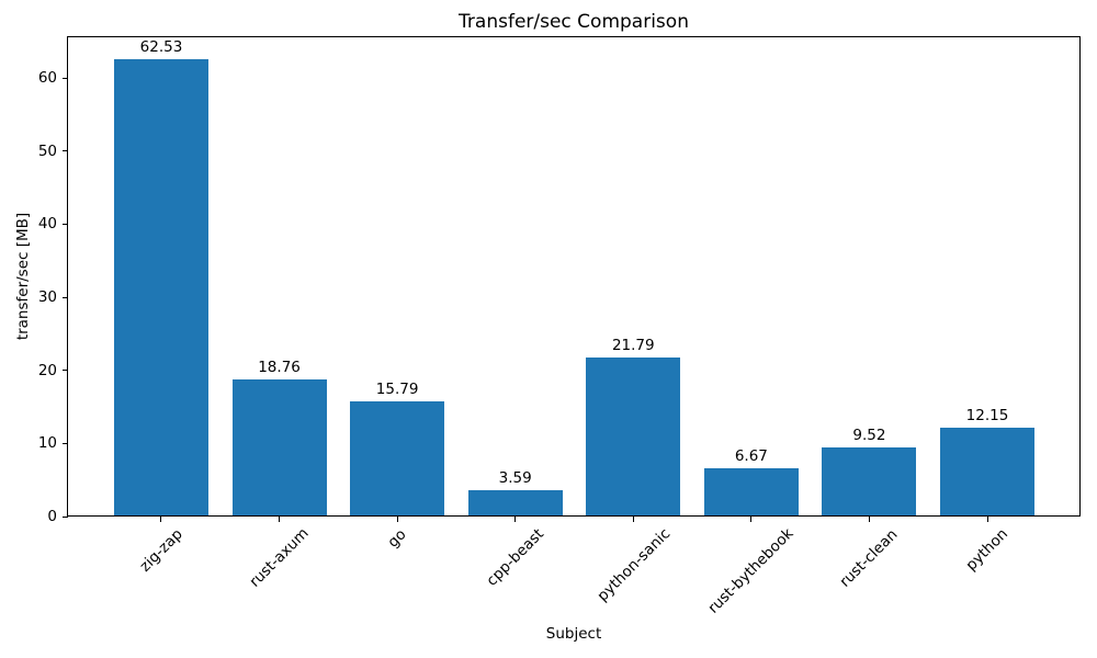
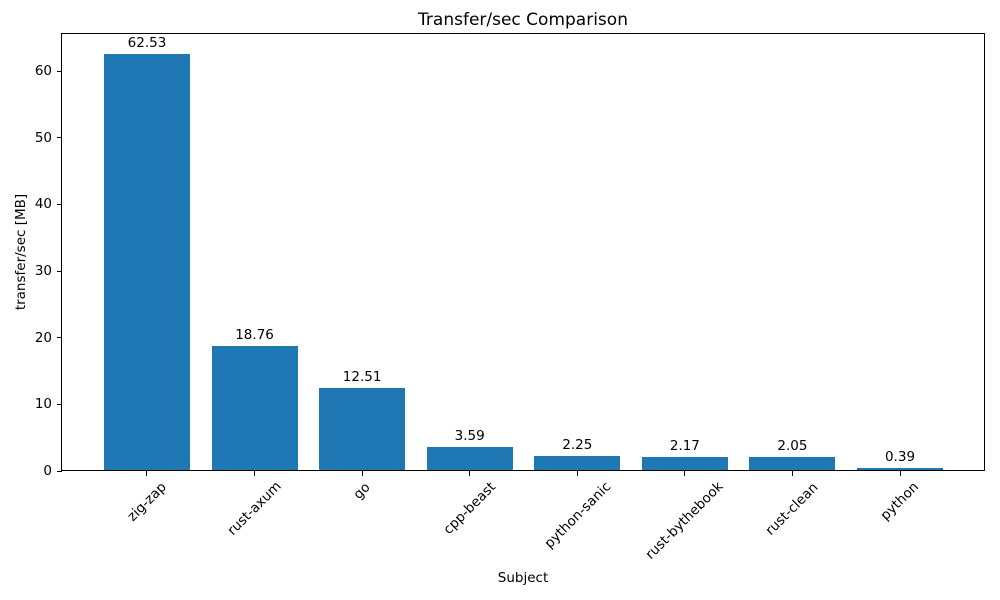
go: 15.79 -> 12.51
python-sanic: 21.79 -> 2.25
rust-bythebook: 6.67 -> 2.17
rust-clean: 9.52 -> 2.05
python: 12.15 -> 0.39
